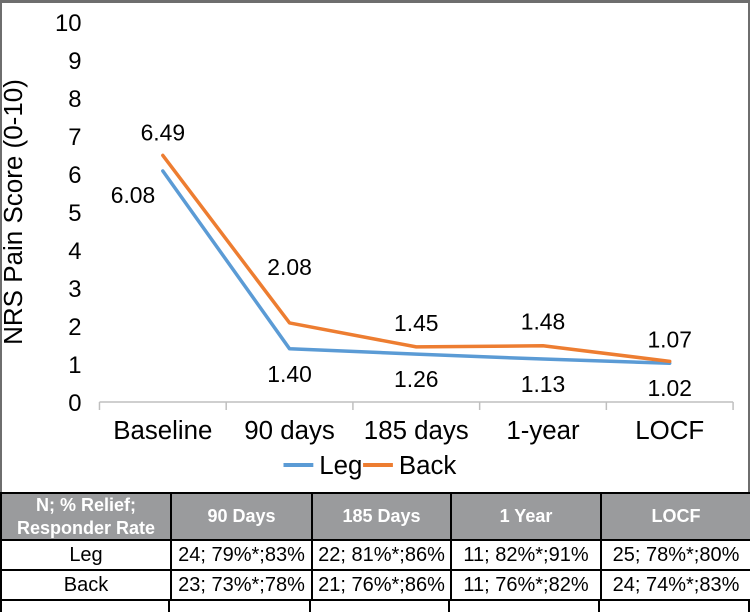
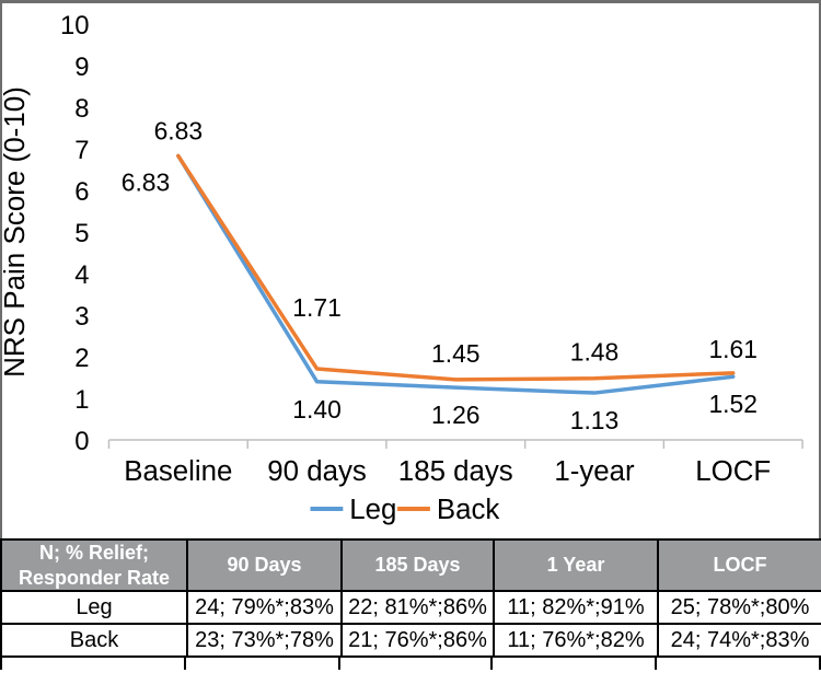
Leg/Baseline: 6.08 -> 6.83
Back/Baseline: 6.49 -> 6.83
Back/90 days: 2.08 -> 1.71
Leg/LOCF: 1.02 -> 1.52
Back/LOCF: 1.07 -> 1.61
